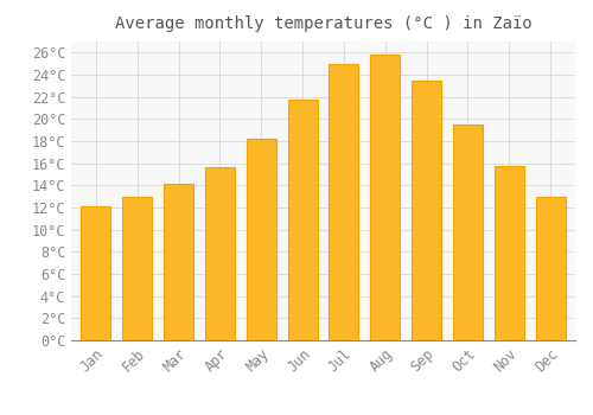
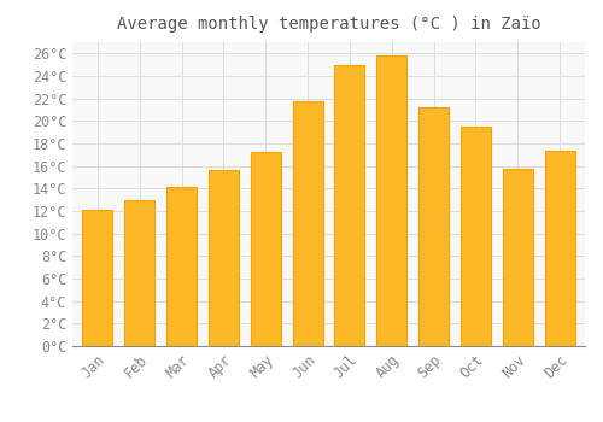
May: 18.2°C -> 17.2°C
Sep: 23.5°C -> 21.2°C
Dec: 13.0°C -> 17.4°C
